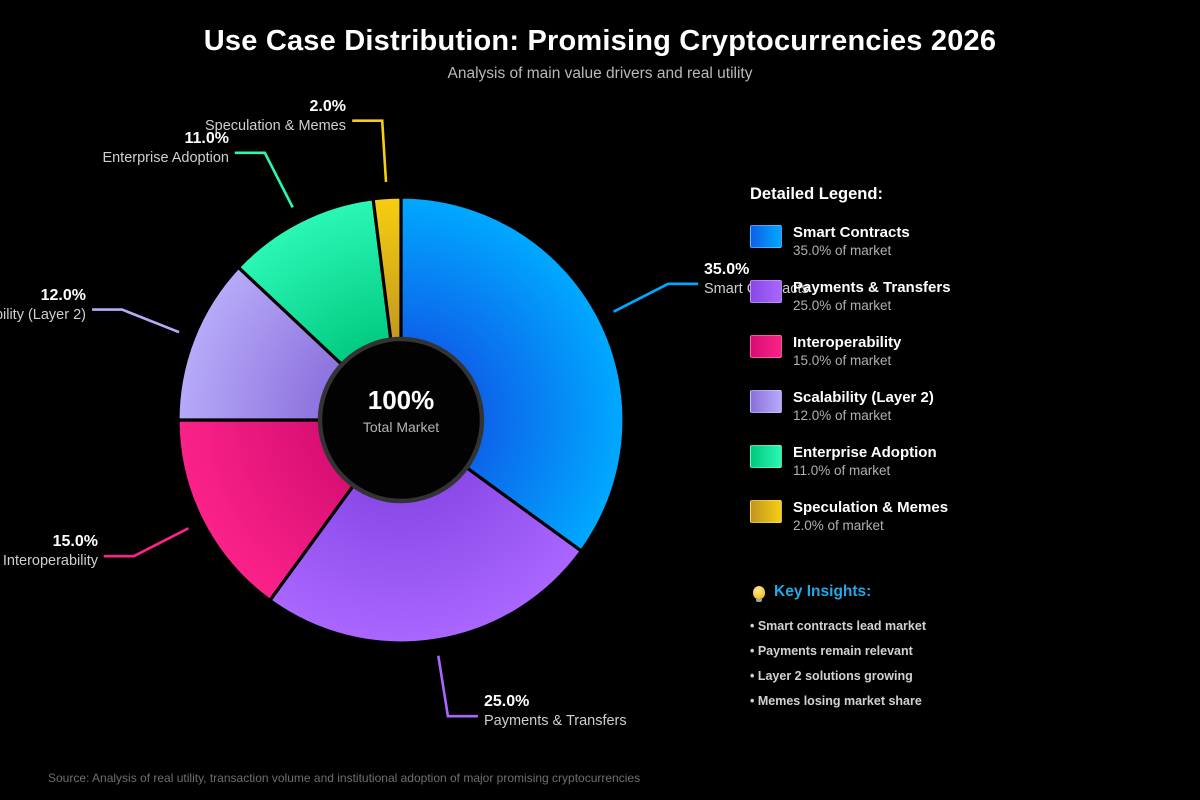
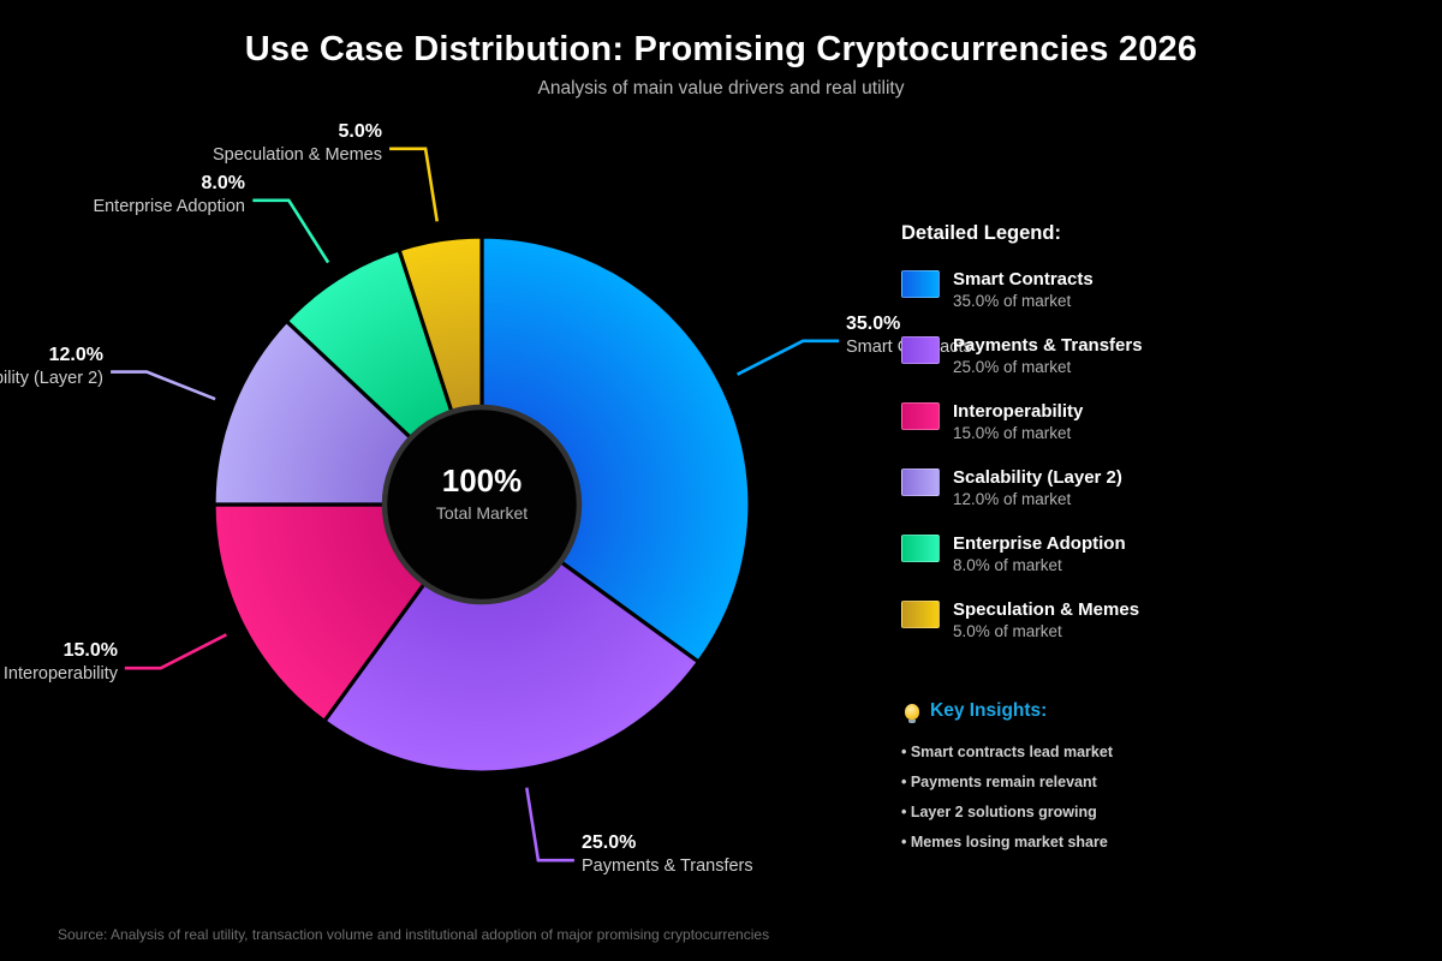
Enterprise Adoption: 11.0% -> 8.0%
Speculation & Memes: 2.0% -> 5.0%
